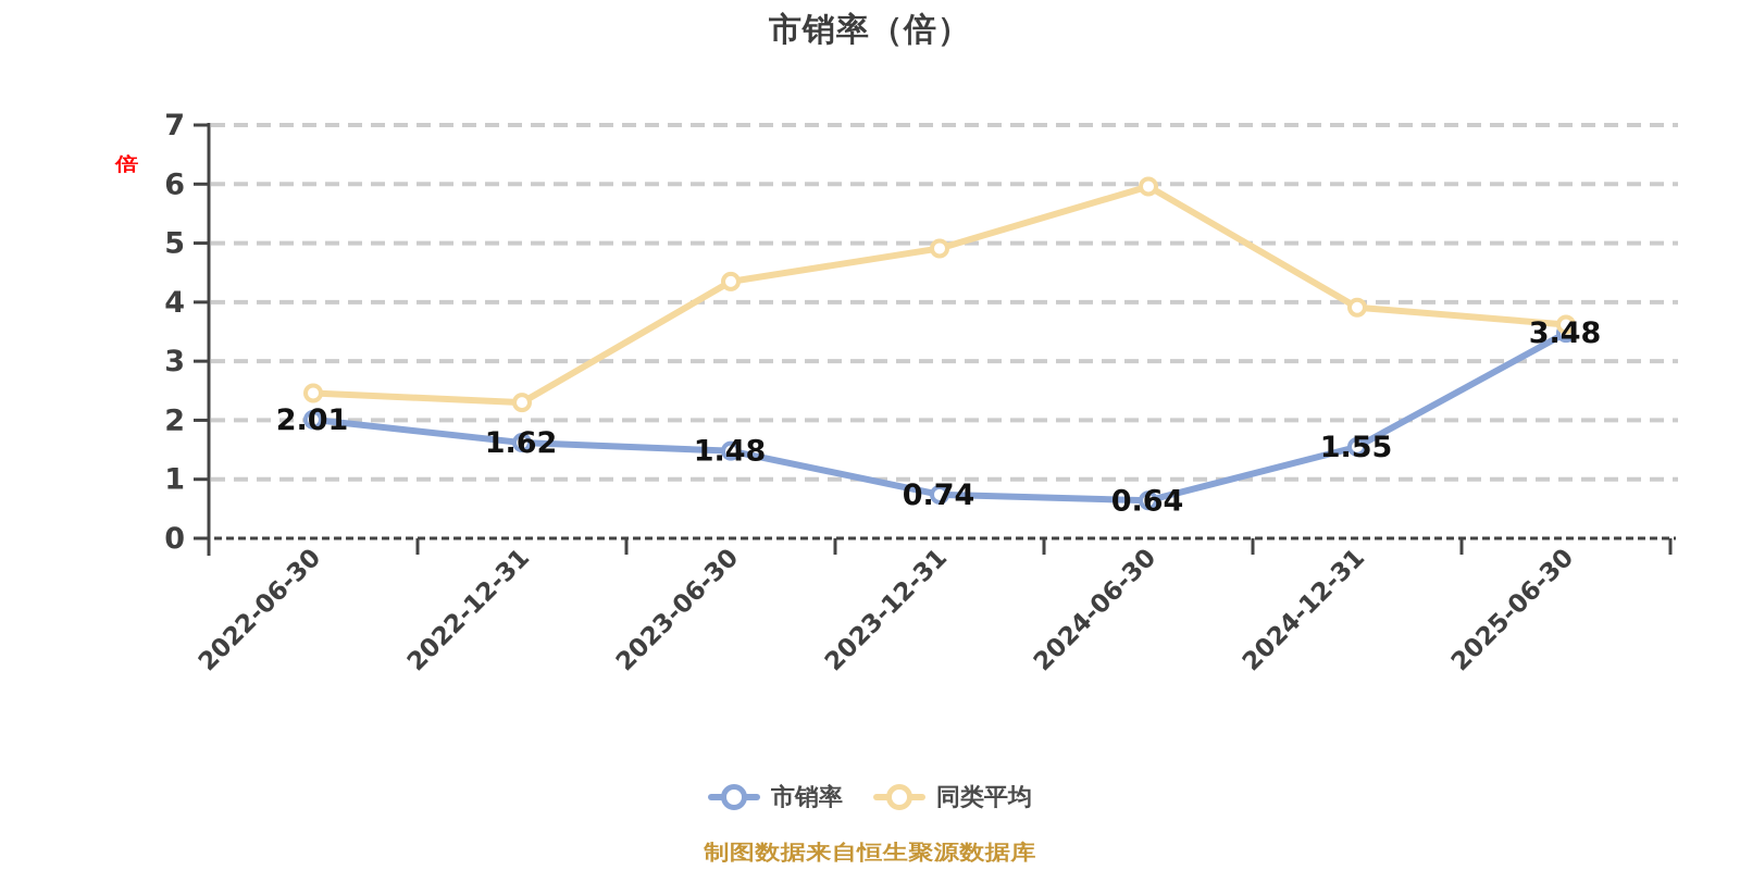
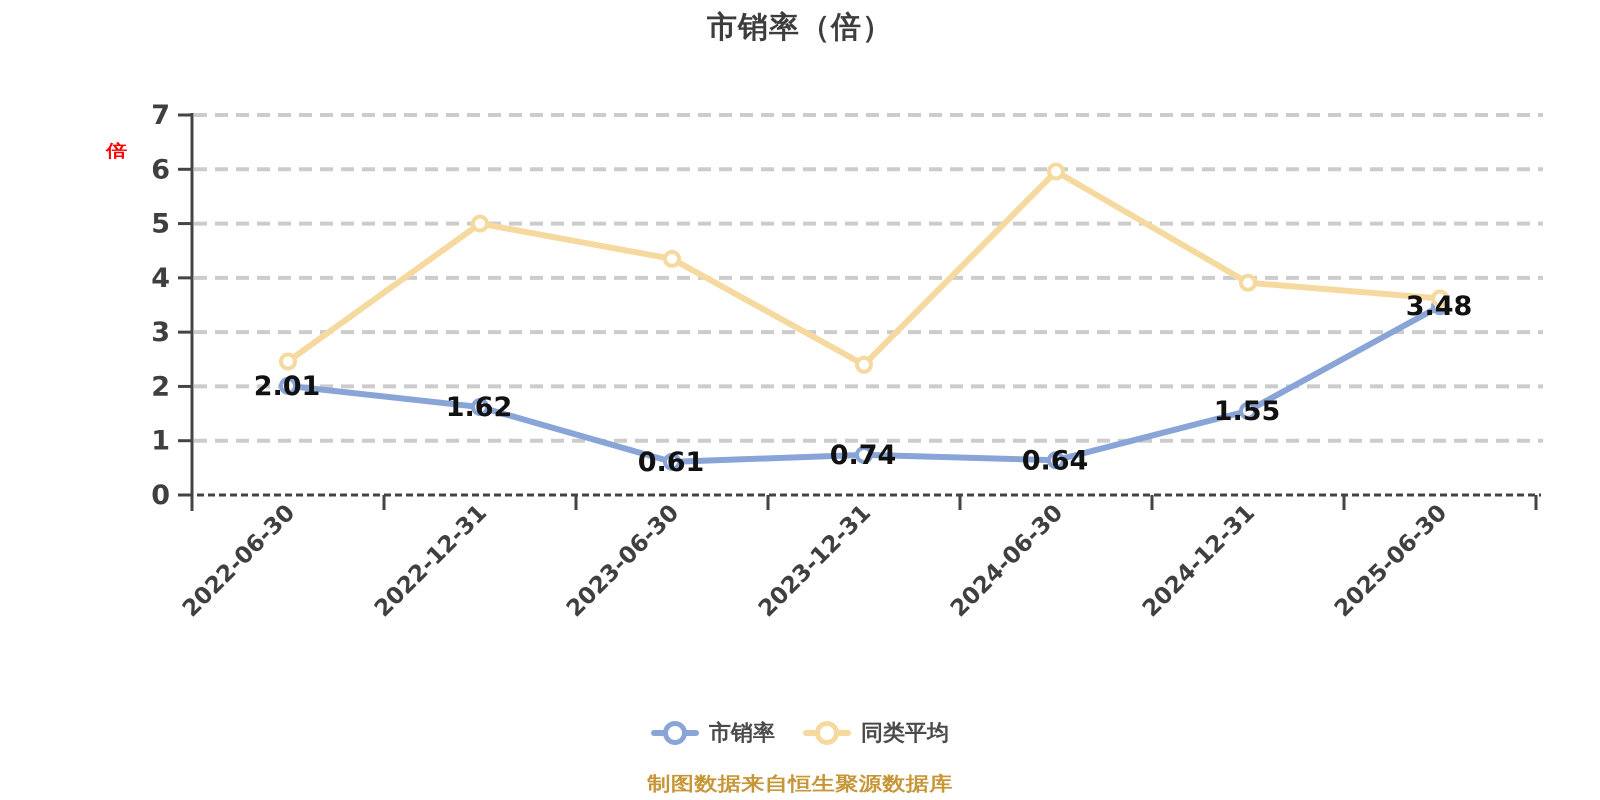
同类平均/2022-12-31: 2.3 -> 5.0
市销率/2023-06-30: 1.48 -> 0.61
同类平均/2023-12-31: 4.9 -> 2.4
